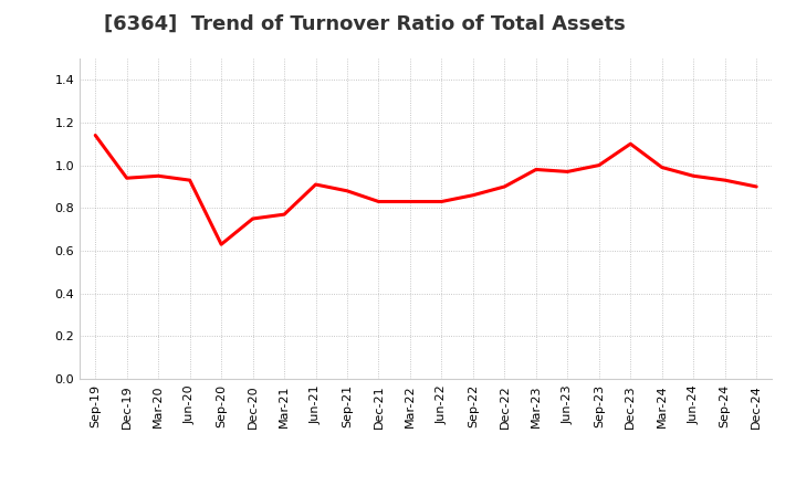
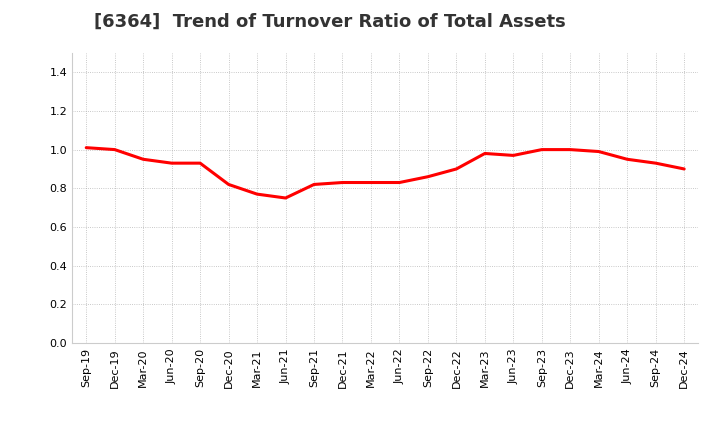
Sep-19: 1.14 -> 1.01
Dec-19: 0.94 -> 1.00
Sep-20: 0.63 -> 0.93
Dec-20: 0.75 -> 0.82
Jun-21: 0.91 -> 0.75
Sep-21: 0.88 -> 0.82
Dec-23: 1.10 -> 1.00
